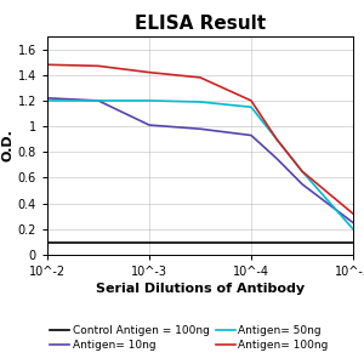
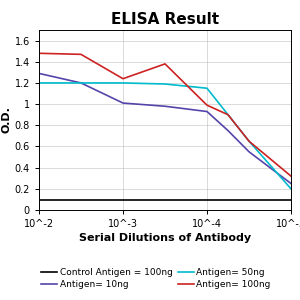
Antigen= 10ng/10^-2: 1.22 -> 1.29
Antigen= 100ng/10^-3: 1.42 -> 1.24
Antigen= 100ng/10^-4: 1.20 -> 0.99
